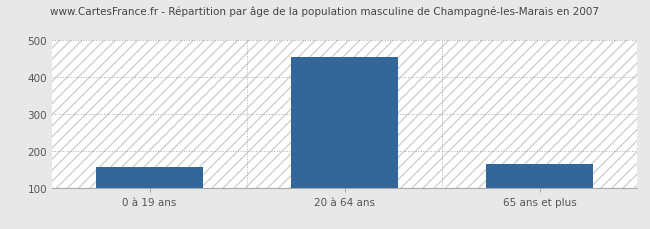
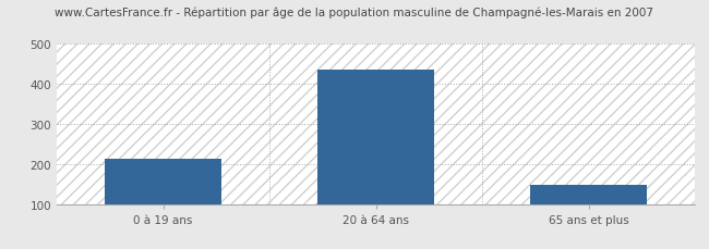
0 à 19 ans: 155 -> 213
20 à 64 ans: 455 -> 436
65 ans et plus: 165 -> 148
